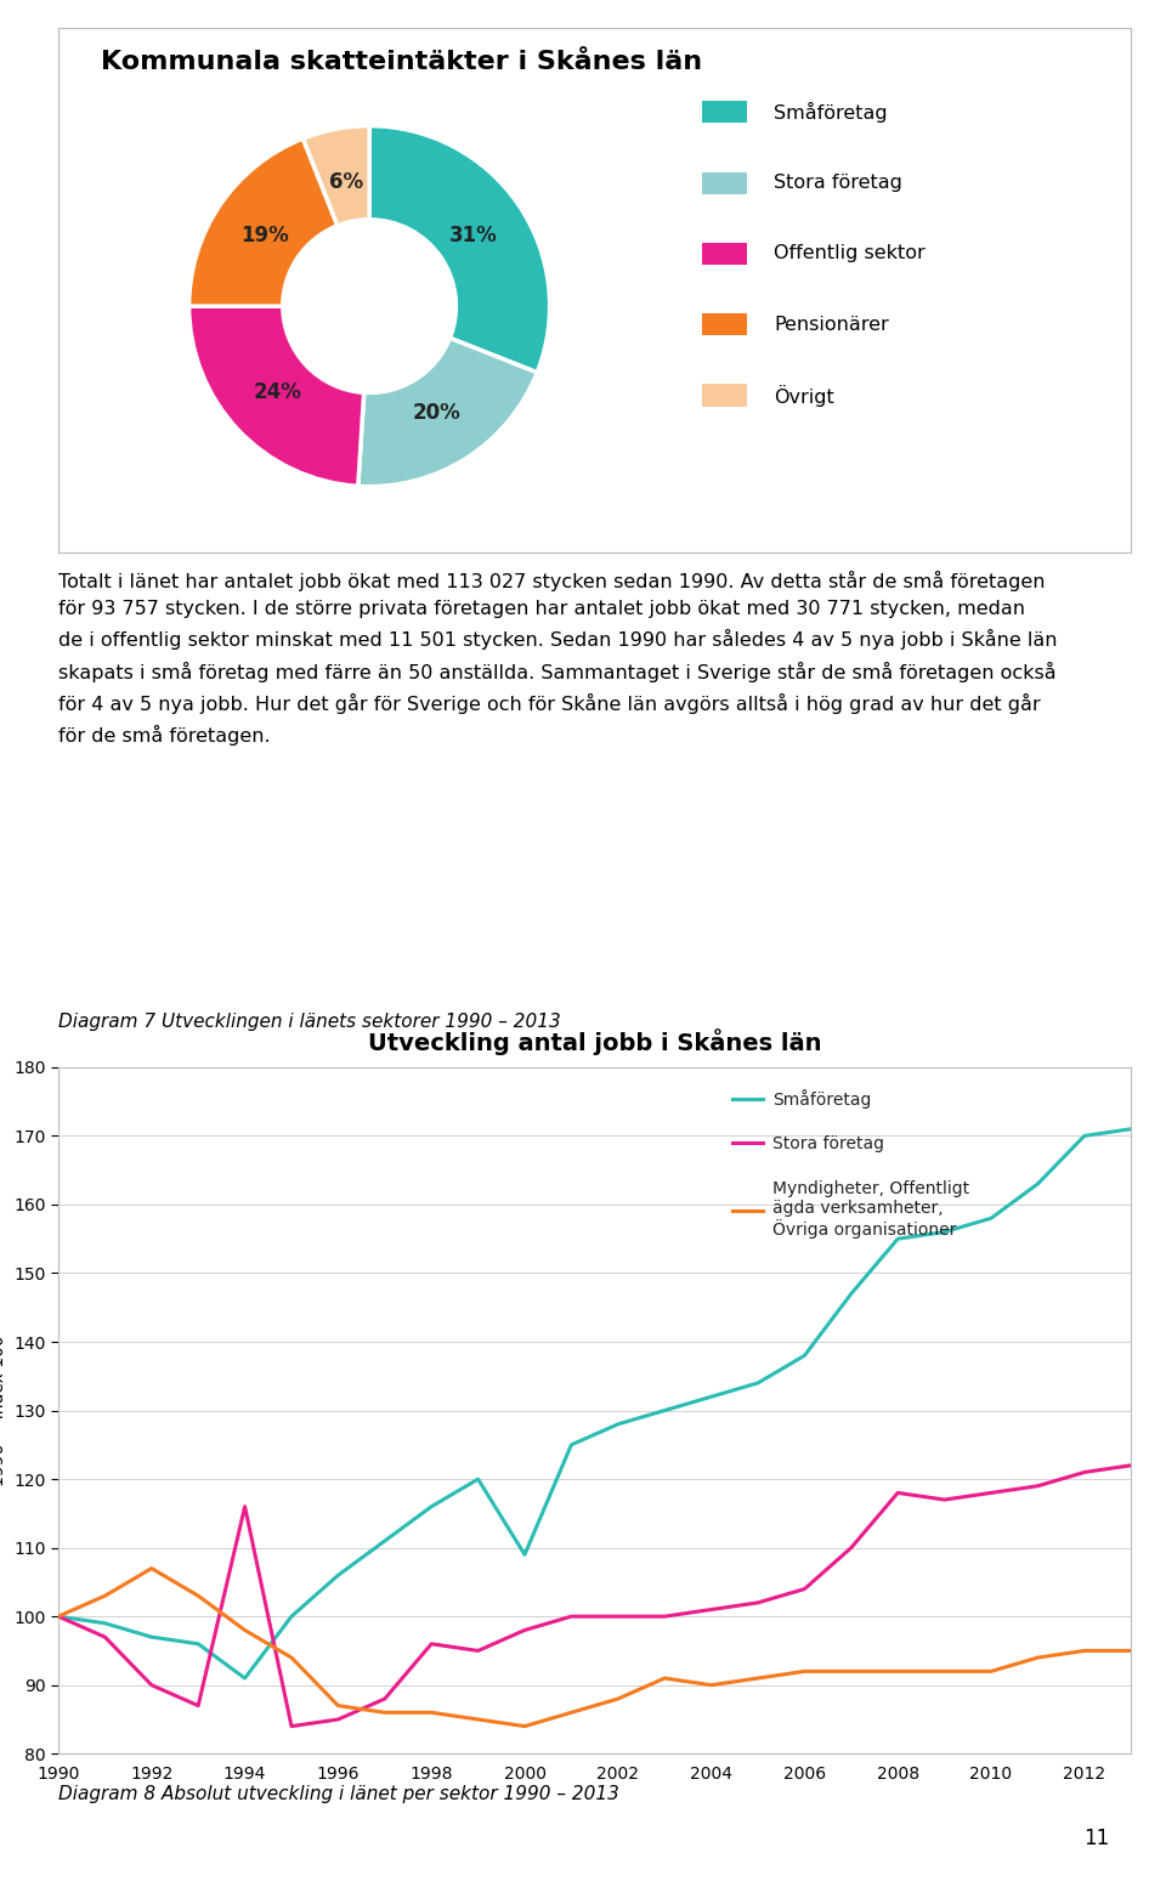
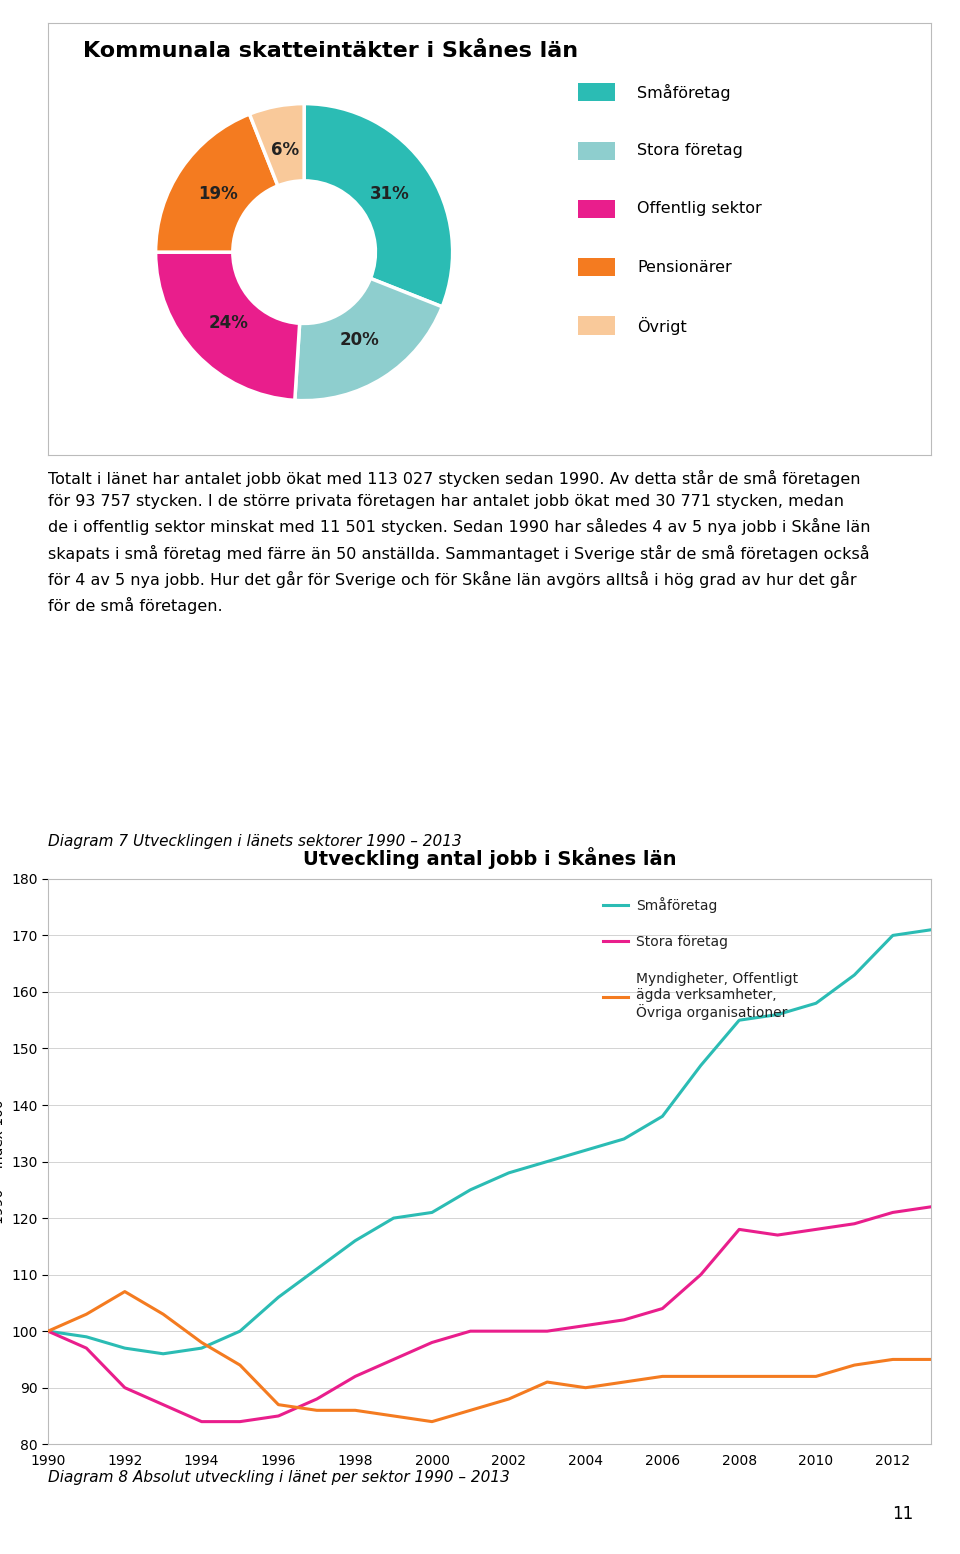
Småföretag/1994: 91 -> 97
Stora företag/1994: 116 -> 84
Stora företag/1998: 96 -> 92
Småföretag/2000: 109 -> 121
